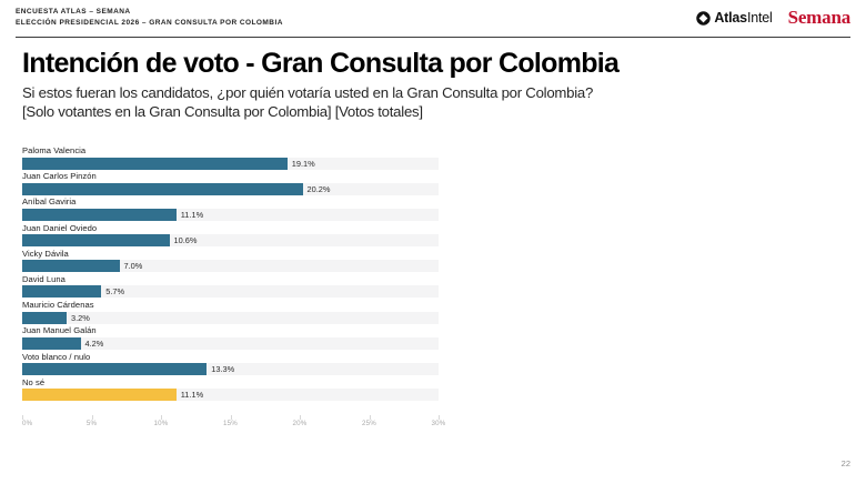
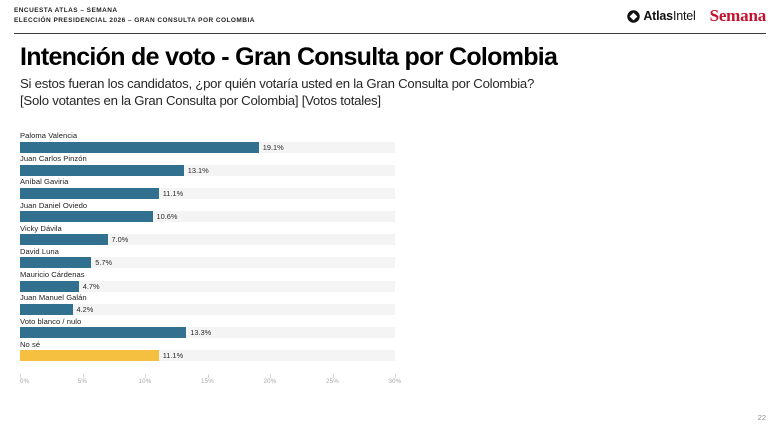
Juan Carlos Pinzón: 20.2% -> 13.1%
Mauricio Cárdenas: 3.2% -> 4.7%
